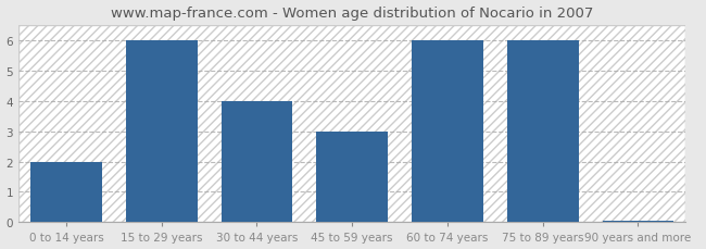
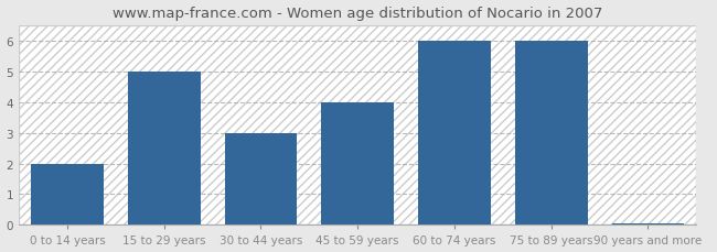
15 to 29 years: 6.00 -> 5.00
30 to 44 years: 4.00 -> 3.00
45 to 59 years: 3.00 -> 4.00
